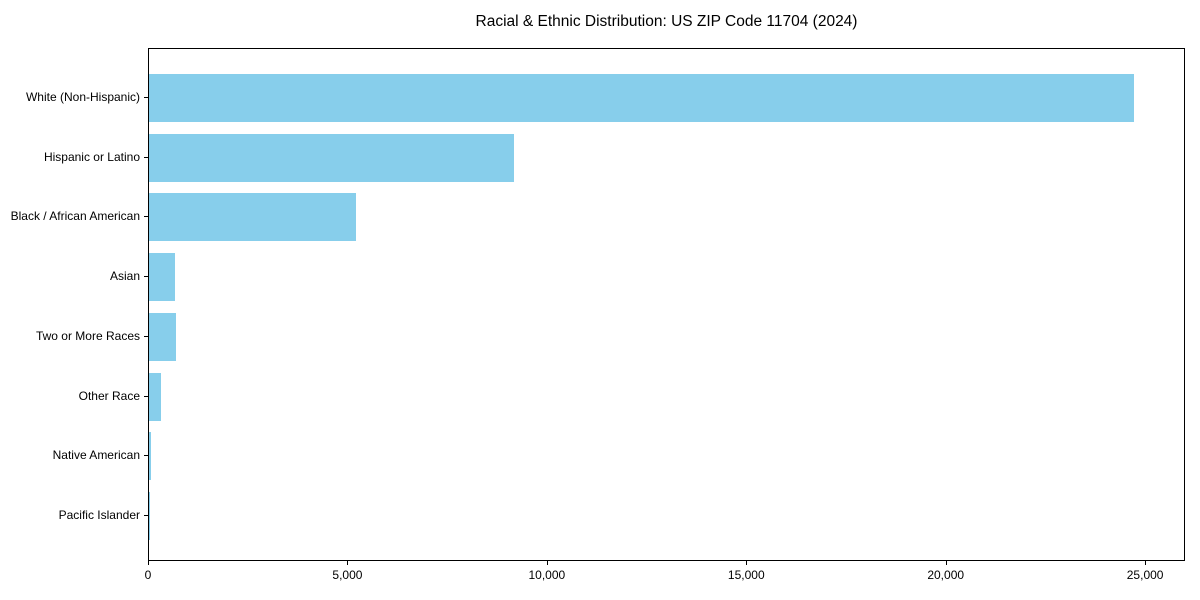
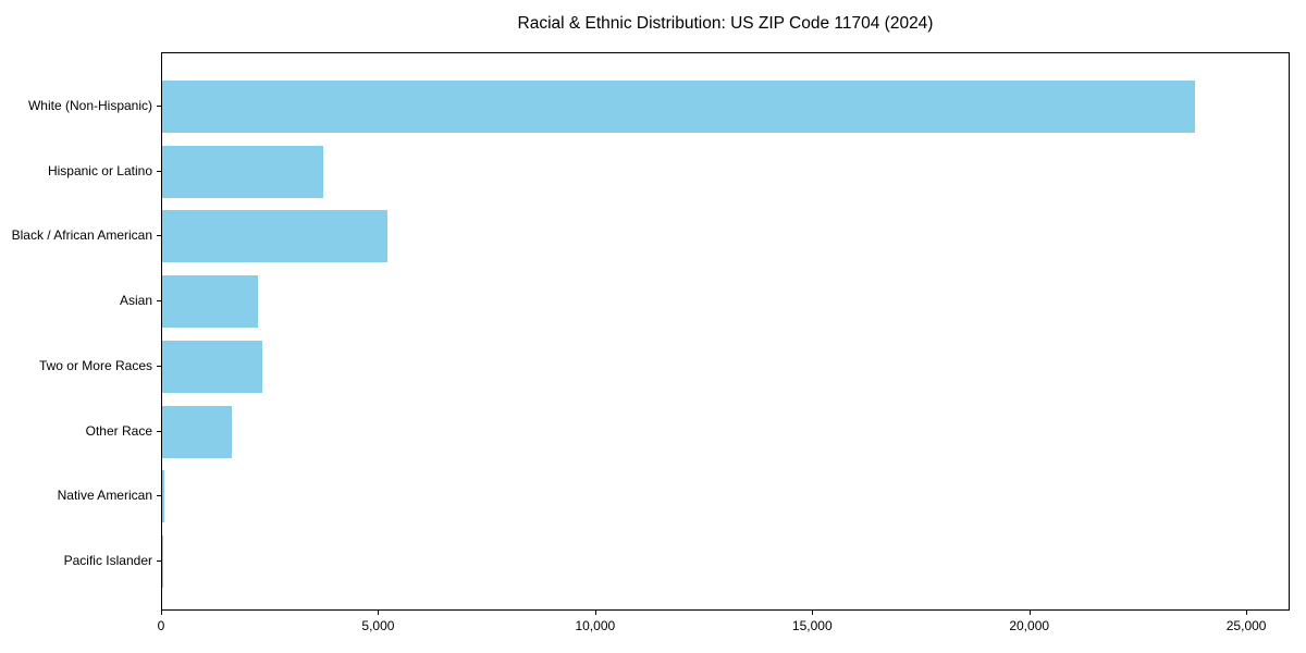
White (Non-Hispanic): 24700 -> 23800
Hispanic or Latino: 9100 -> 3700
Asian: 600 -> 2200
Two or More Races: 700 -> 2300
Other Race: 300 -> 1600
